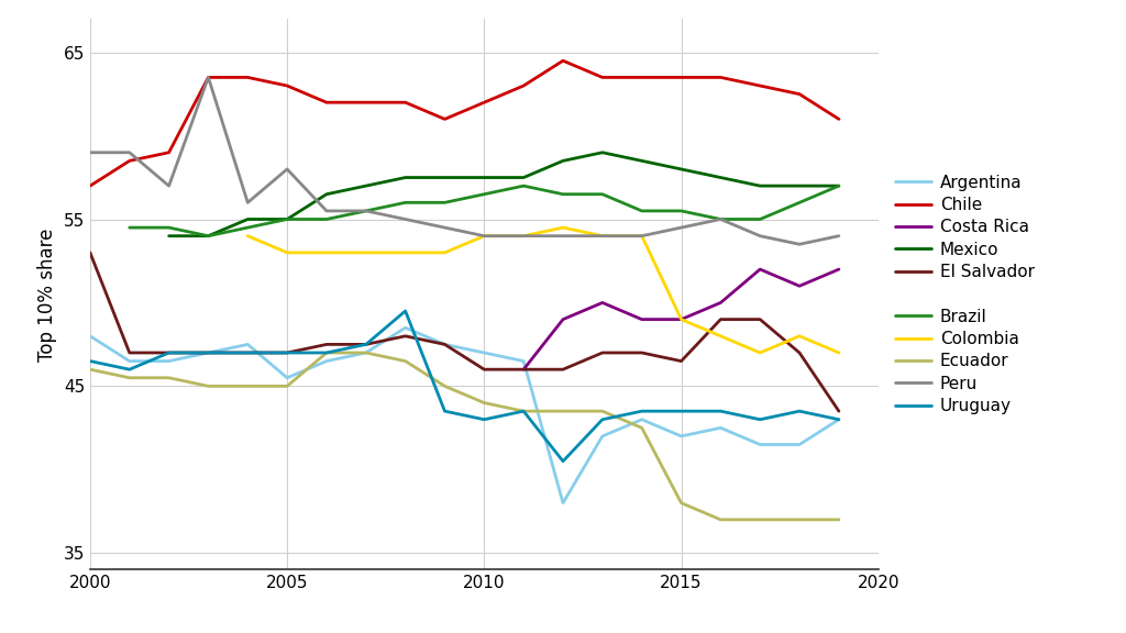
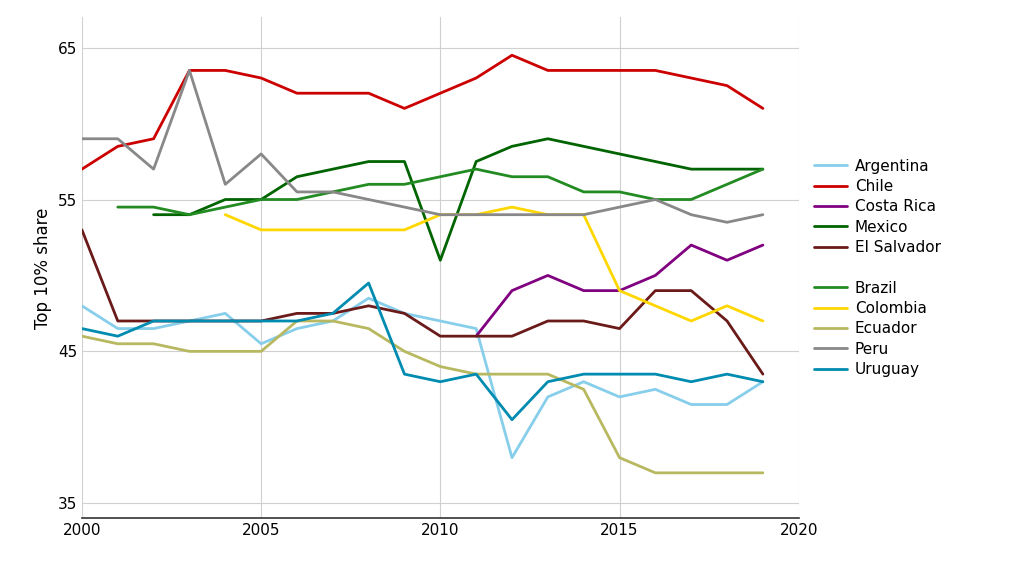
Mexico/2010: 57.5 -> 51.0
